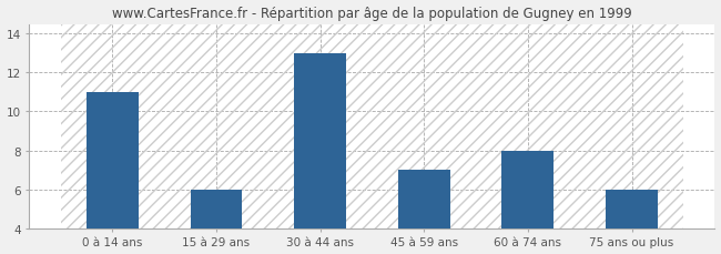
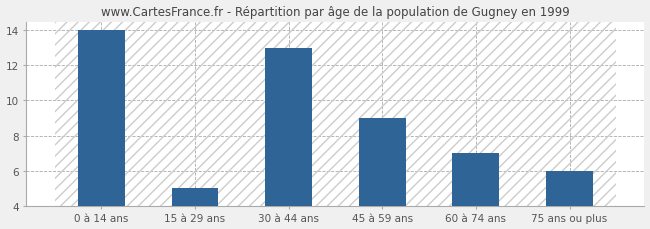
0 à 14 ans: 11 -> 14
15 à 29 ans: 6 -> 5
45 à 59 ans: 7 -> 9
60 à 74 ans: 8 -> 7
